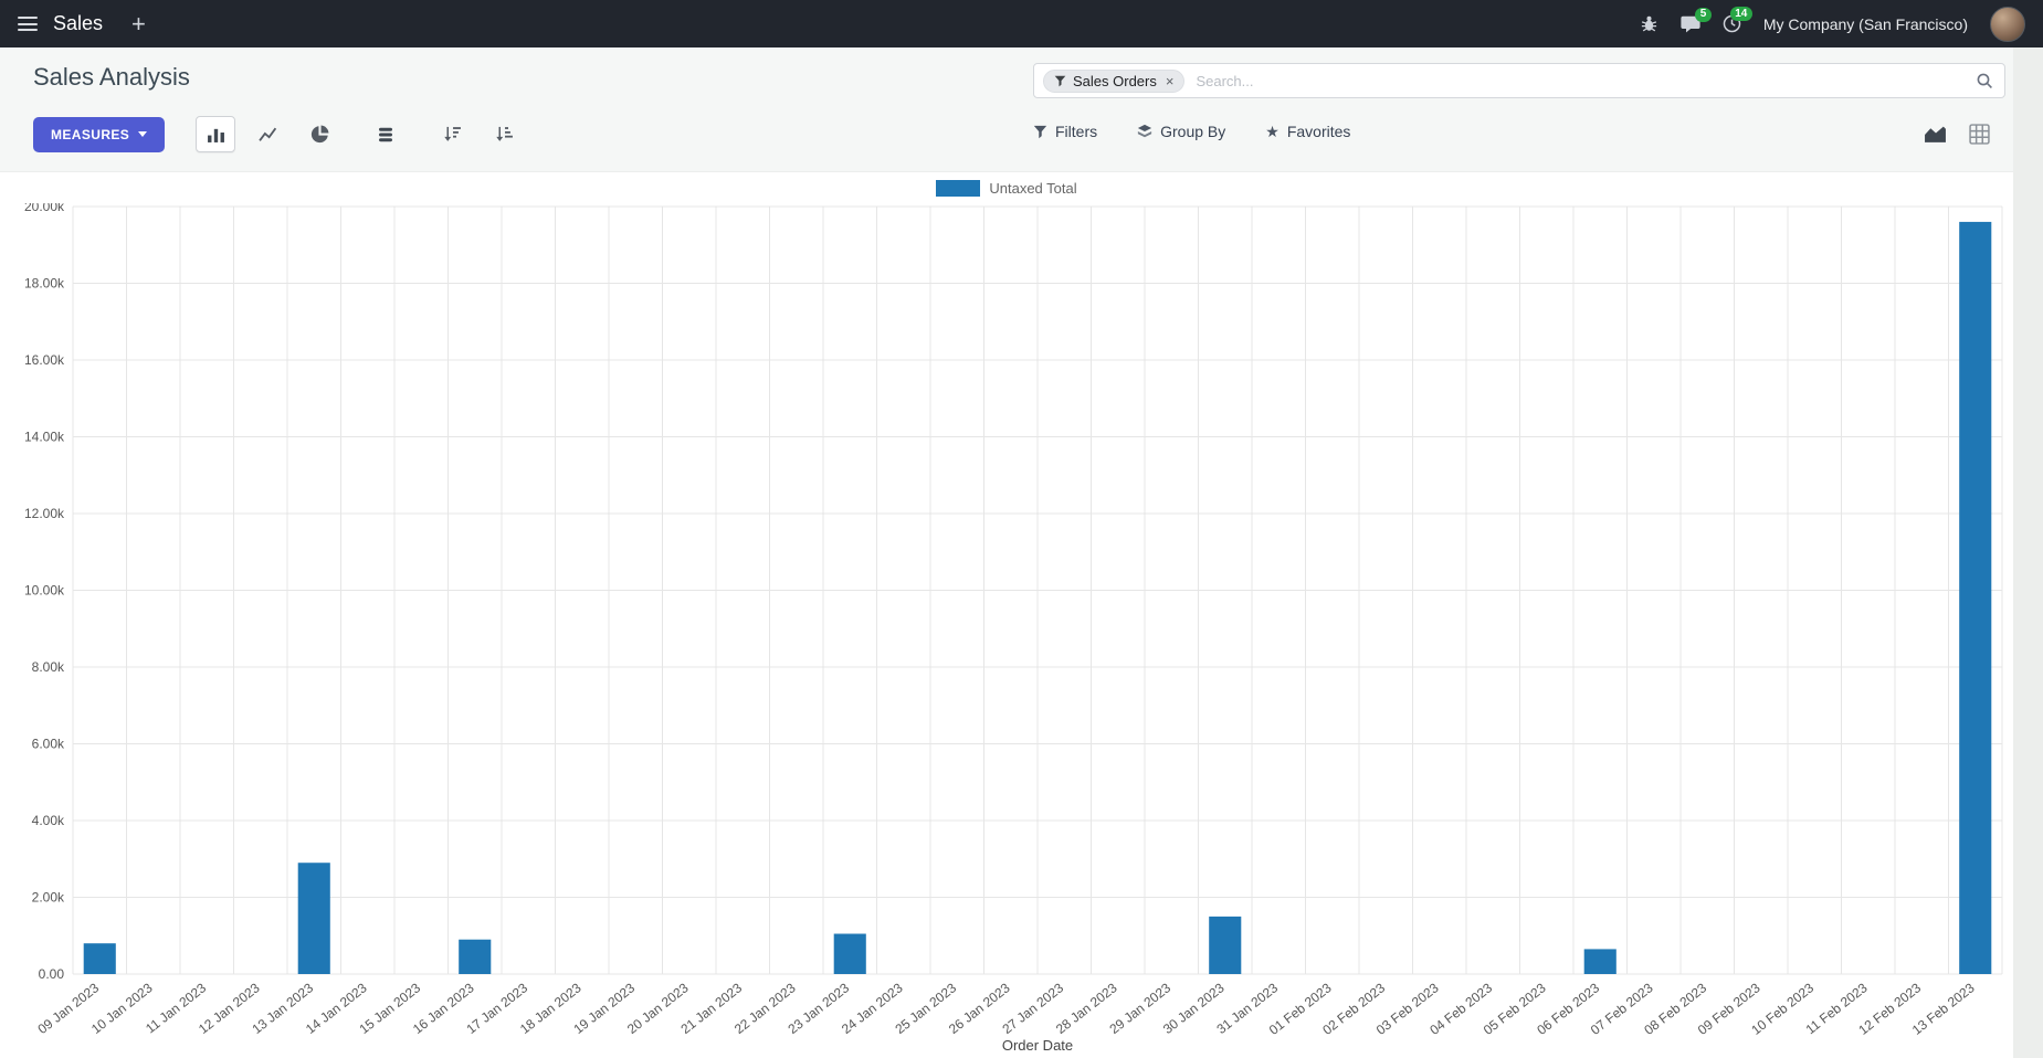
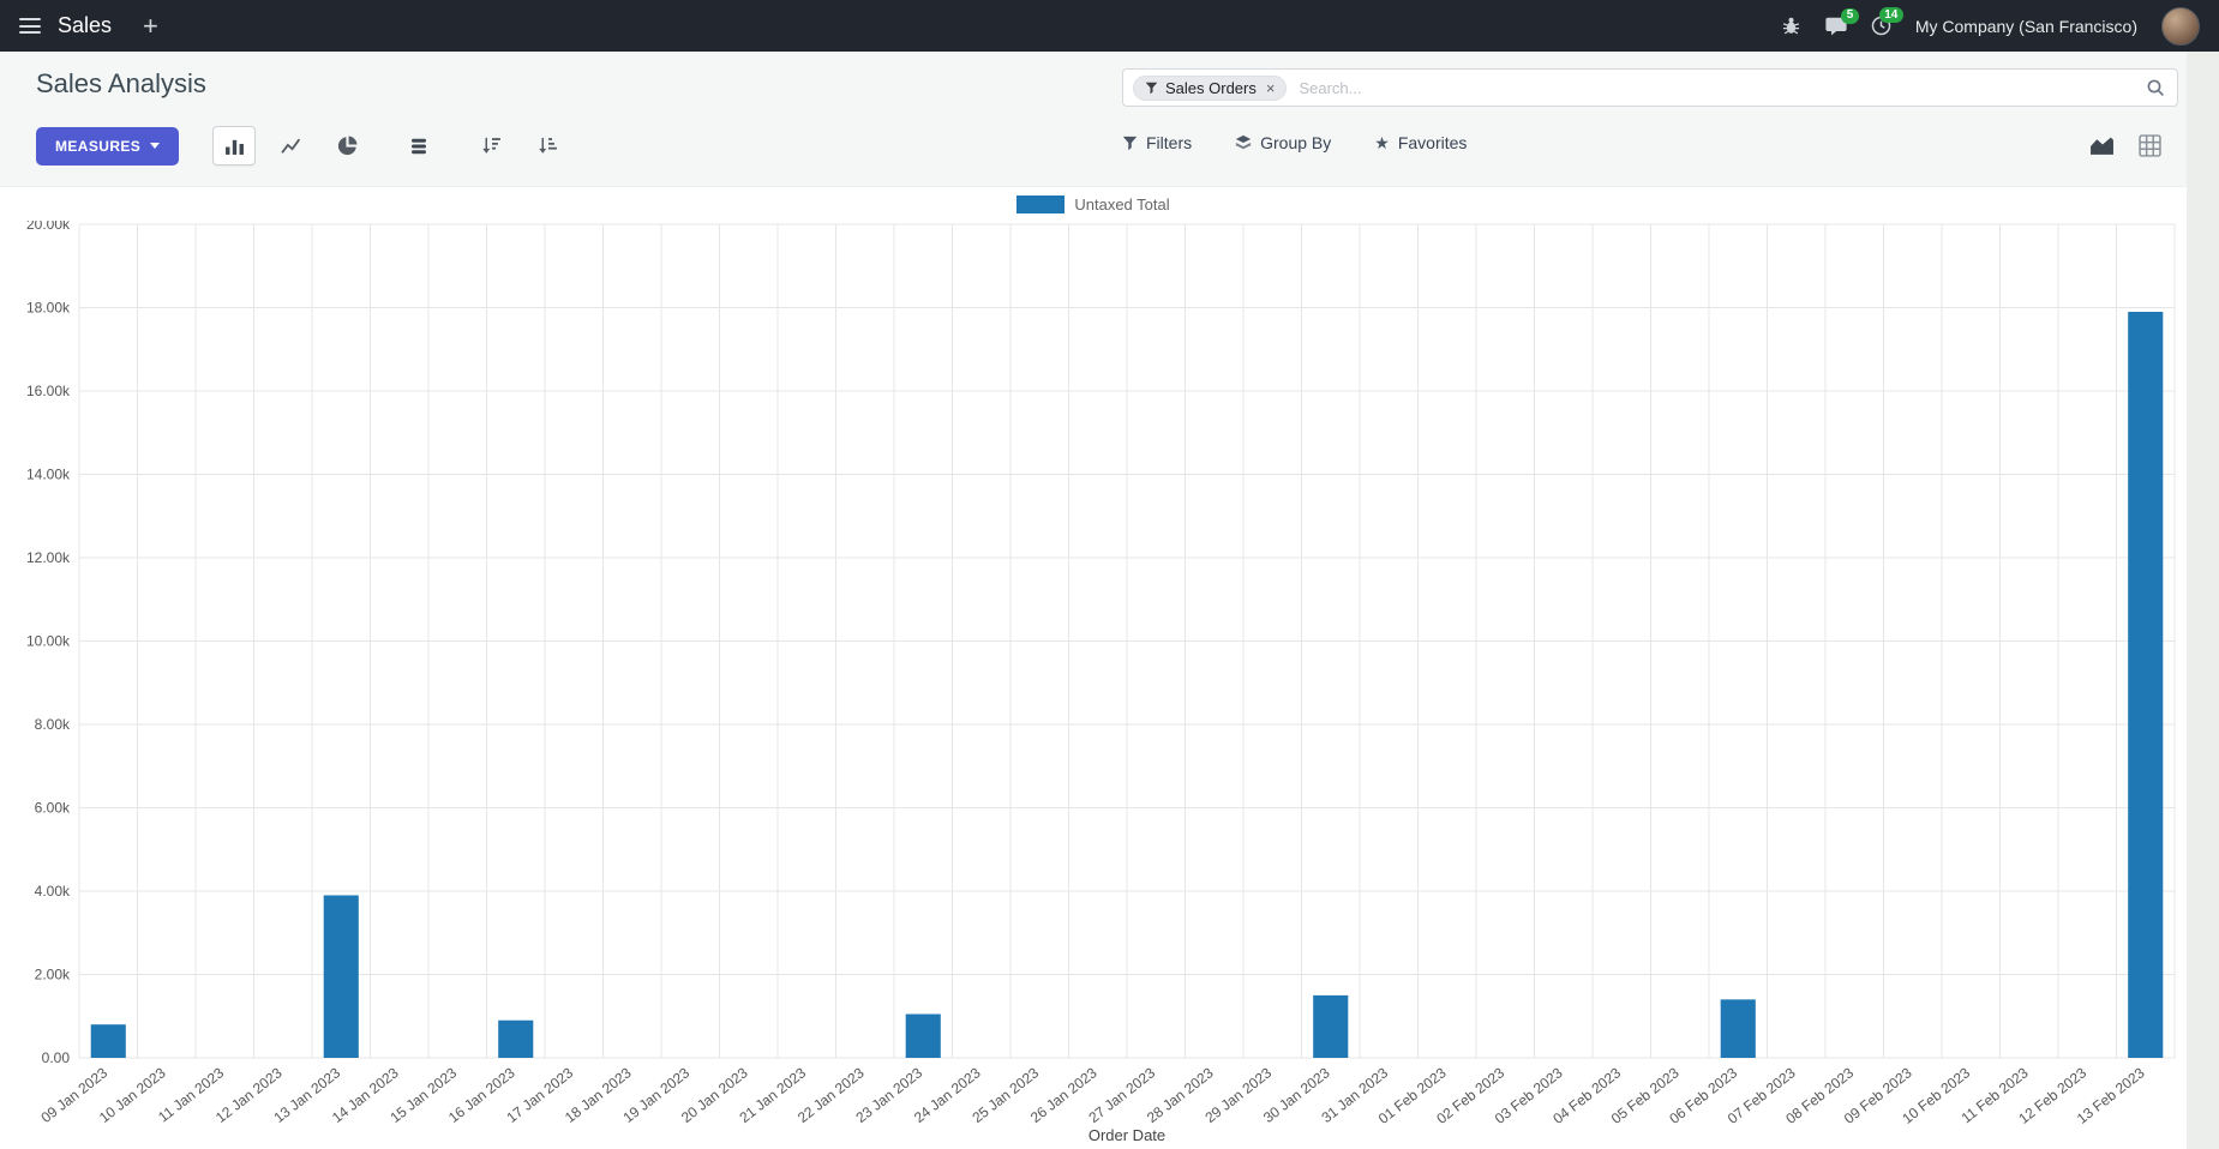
13 Jan 2023: 2.9k -> 3.9k
06 Feb 2023: 0.6k -> 1.4k
13 Feb 2023: 19.6k -> 17.9k
